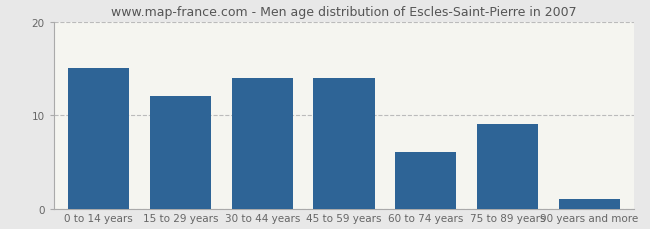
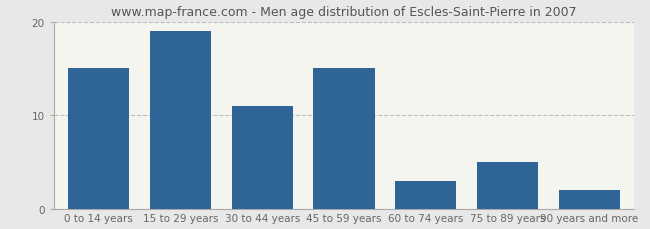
15 to 29 years: 12 -> 19
30 to 44 years: 14 -> 11
45 to 59 years: 14 -> 15
60 to 74 years: 6 -> 3
75 to 89 years: 9 -> 5
90 years and more: 1 -> 2
